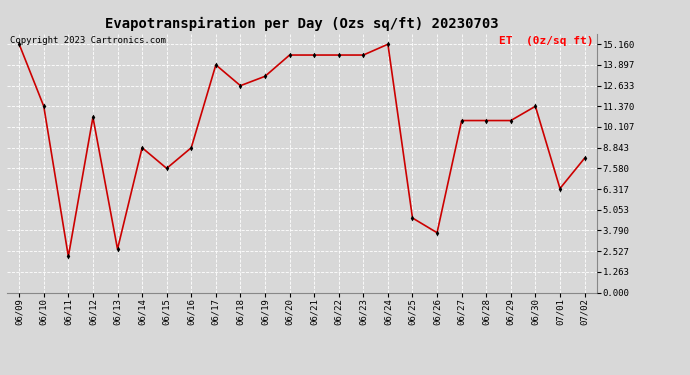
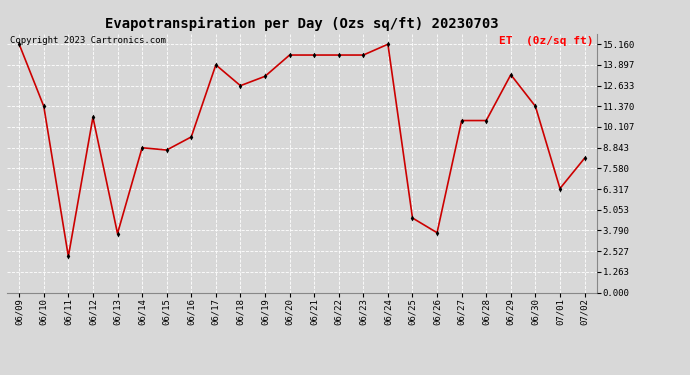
06/13: 2.6 -> 3.6
06/15: 7.6 -> 8.7
06/16: 8.8 -> 9.5
06/29: 10.5 -> 13.3
